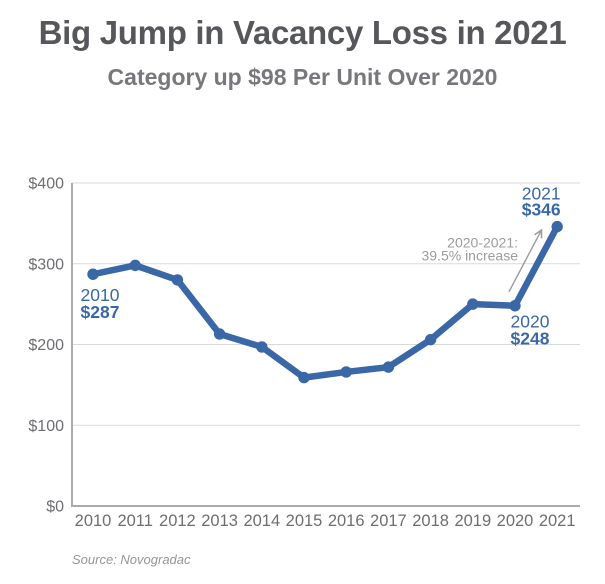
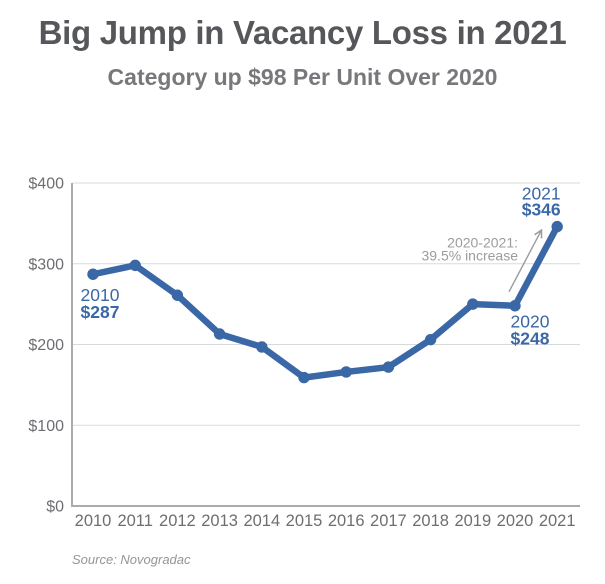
2012: $280 -> $260
